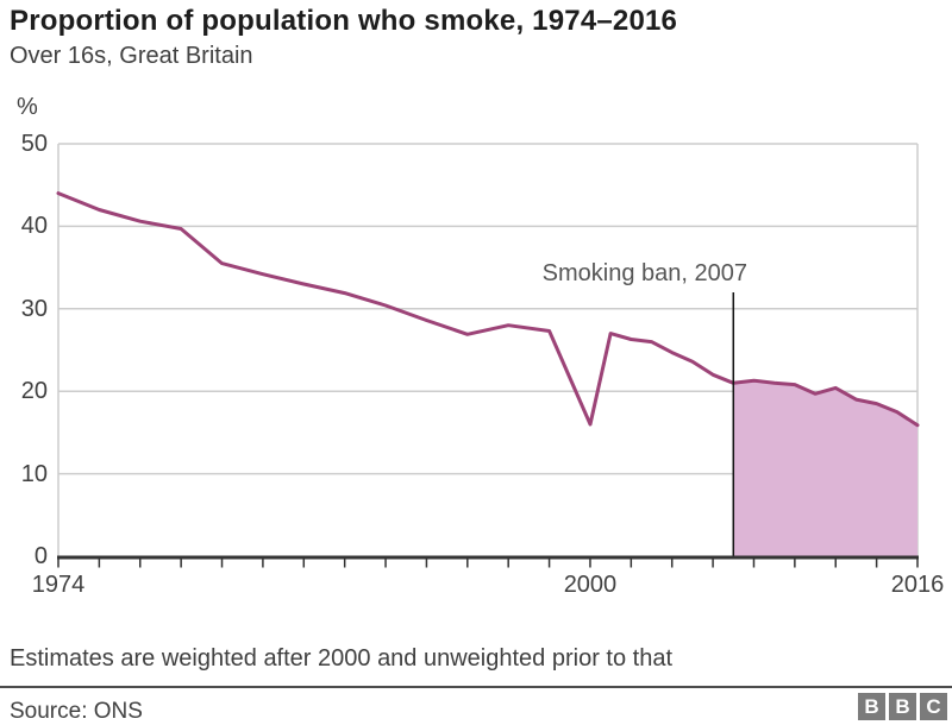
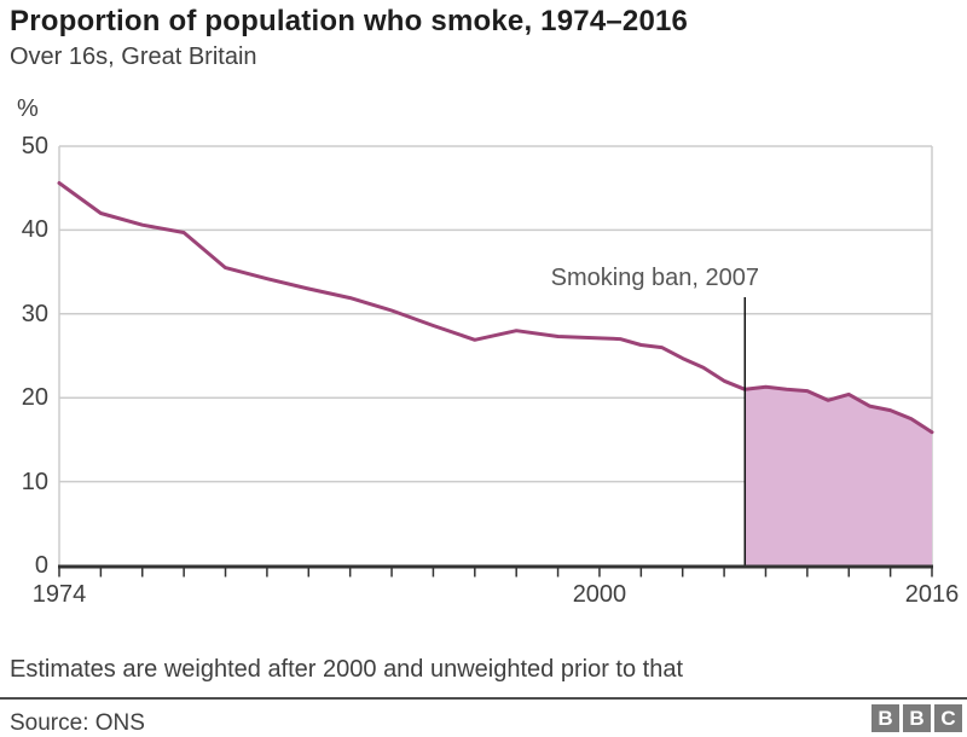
1974: 44 -> 46
2000: 16 -> 27
